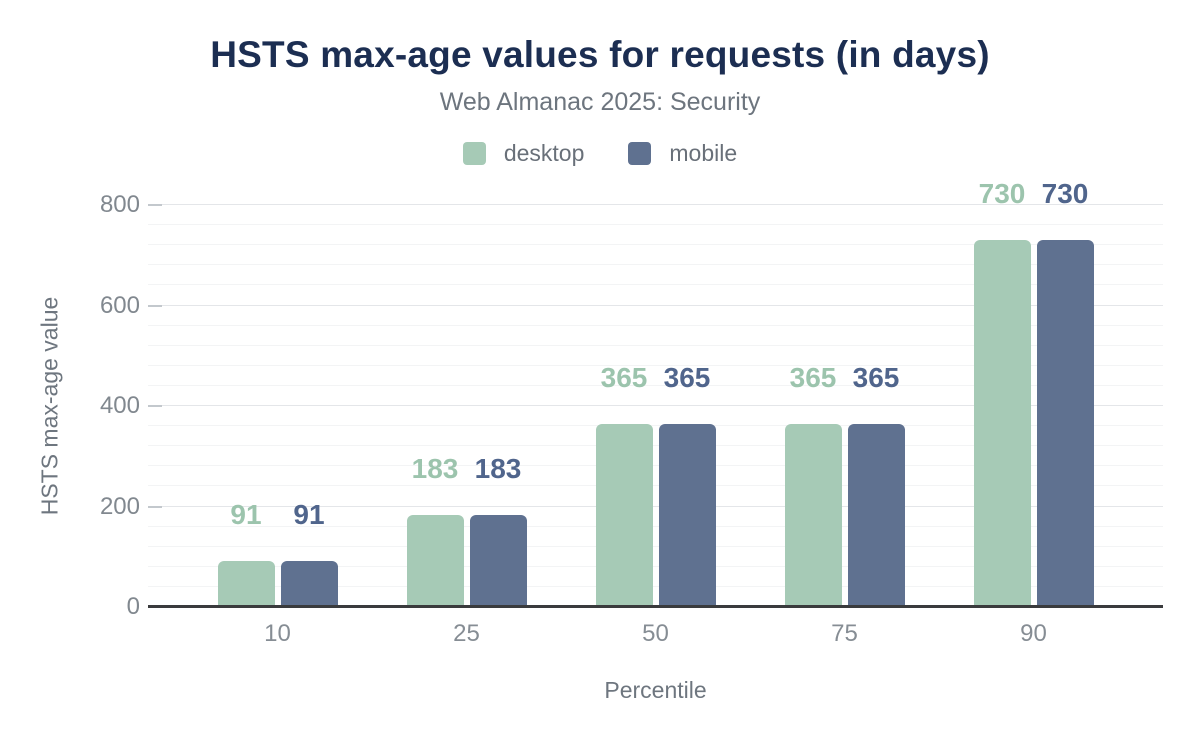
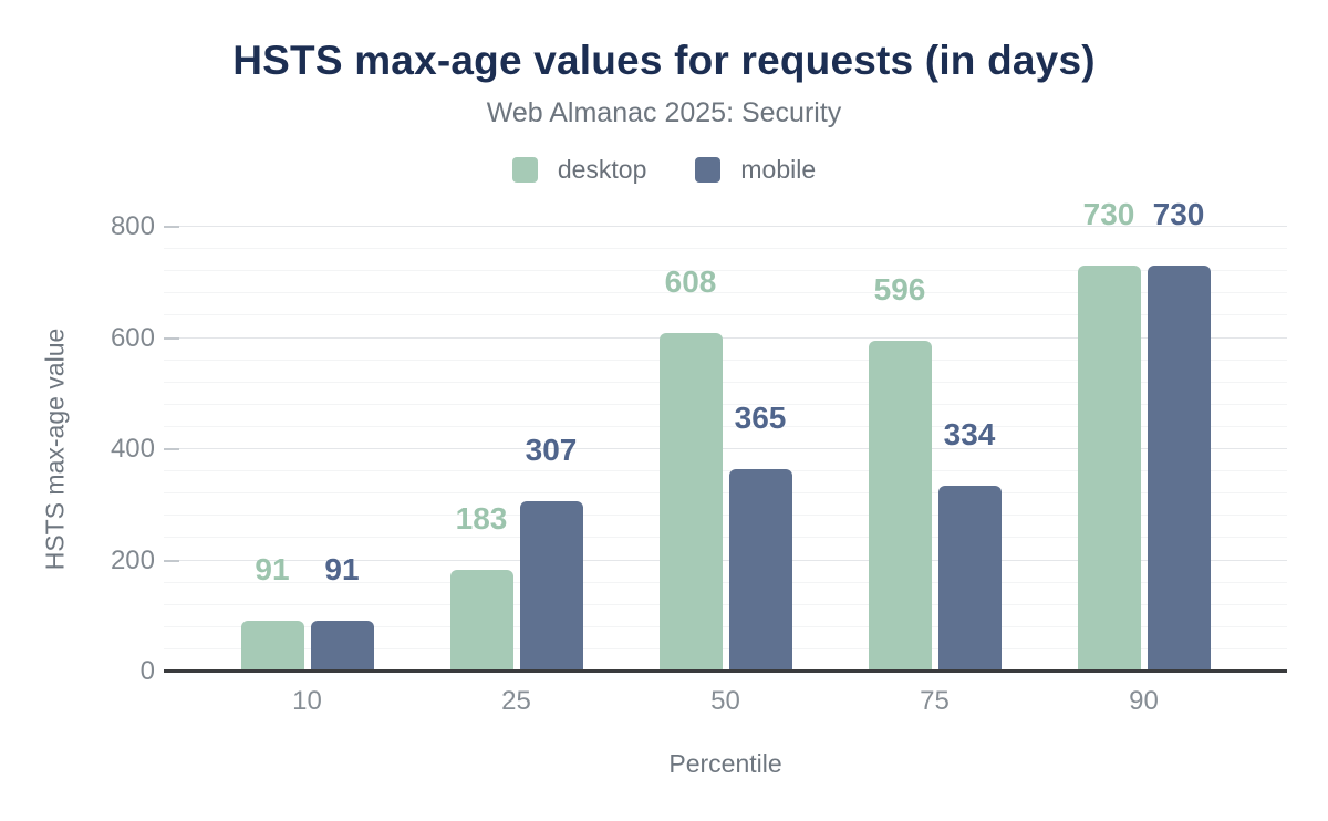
mobile/25: 183 -> 307
desktop/50: 365 -> 608
desktop/75: 365 -> 596
mobile/75: 365 -> 334
